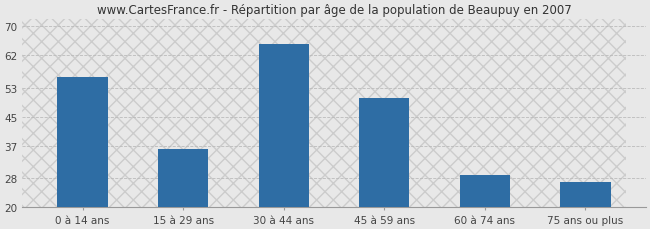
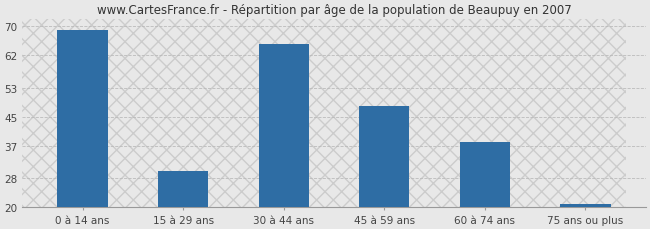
0 à 14 ans: 56 -> 69
15 à 29 ans: 36 -> 30
45 à 59 ans: 50 -> 48
60 à 74 ans: 29 -> 38
75 ans ou plus: 27 -> 21
